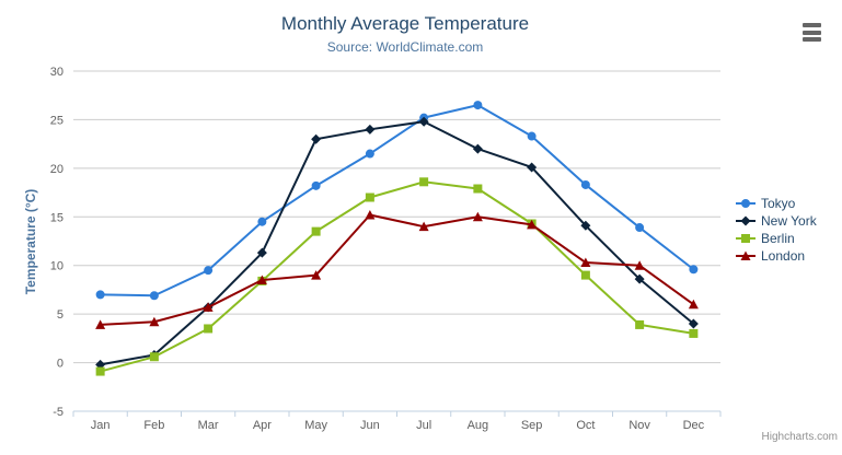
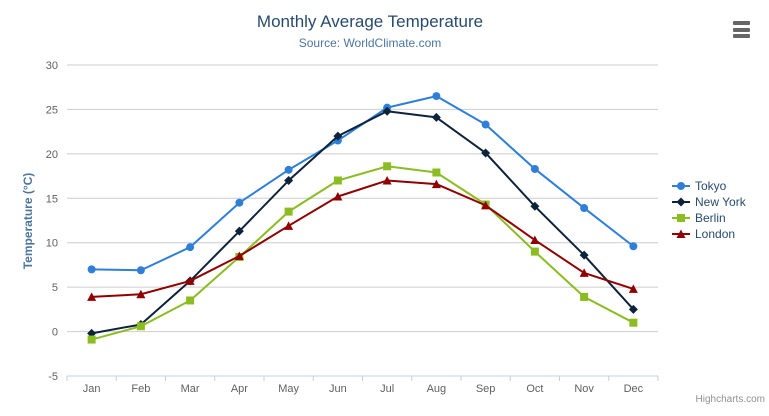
New York/May: 23 -> 17
London/May: 9 -> 12
New York/Jun: 24 -> 22
London/Jul: 14 -> 17
New York/Aug: 22 -> 24
London/Aug: 15 -> 17
London/Nov: 10 -> 7
New York/Dec: 4 -> 2
Berlin/Dec: 3 -> 1
London/Dec: 6 -> 5
